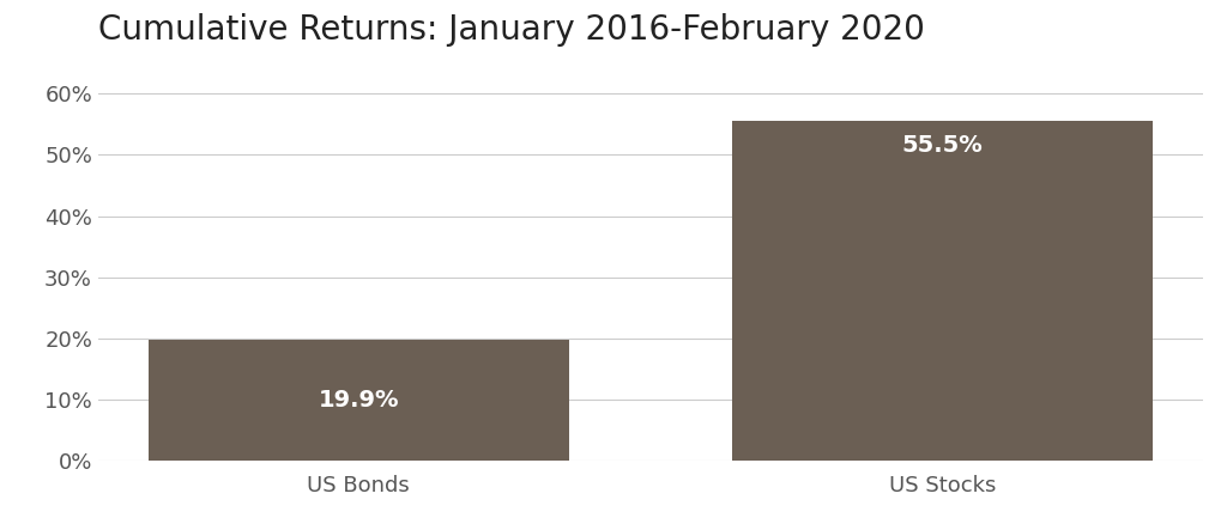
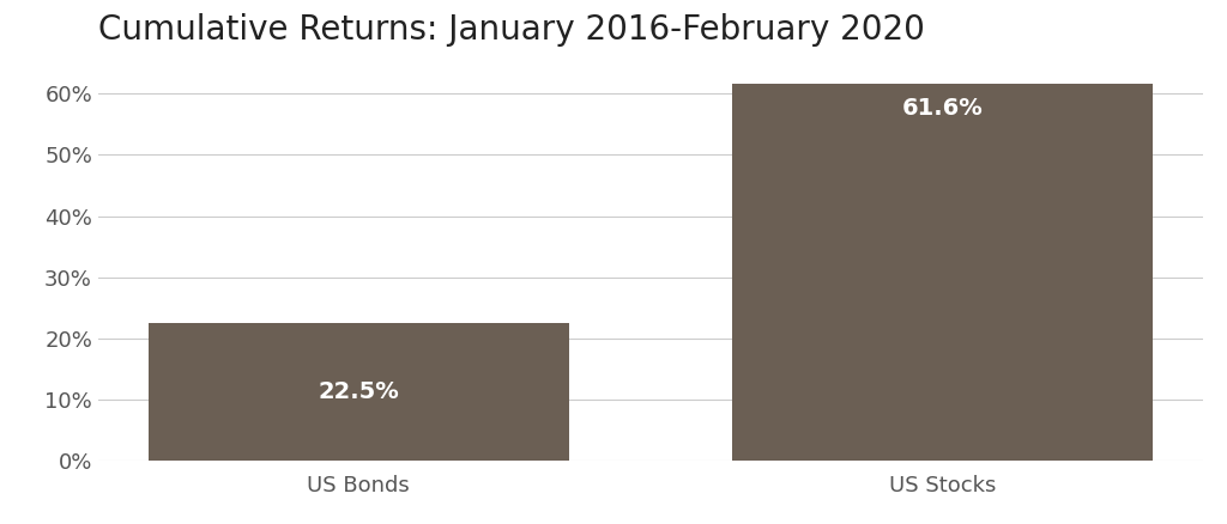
US Bonds: 19.9% -> 22.5%
US Stocks: 55.5% -> 61.6%
